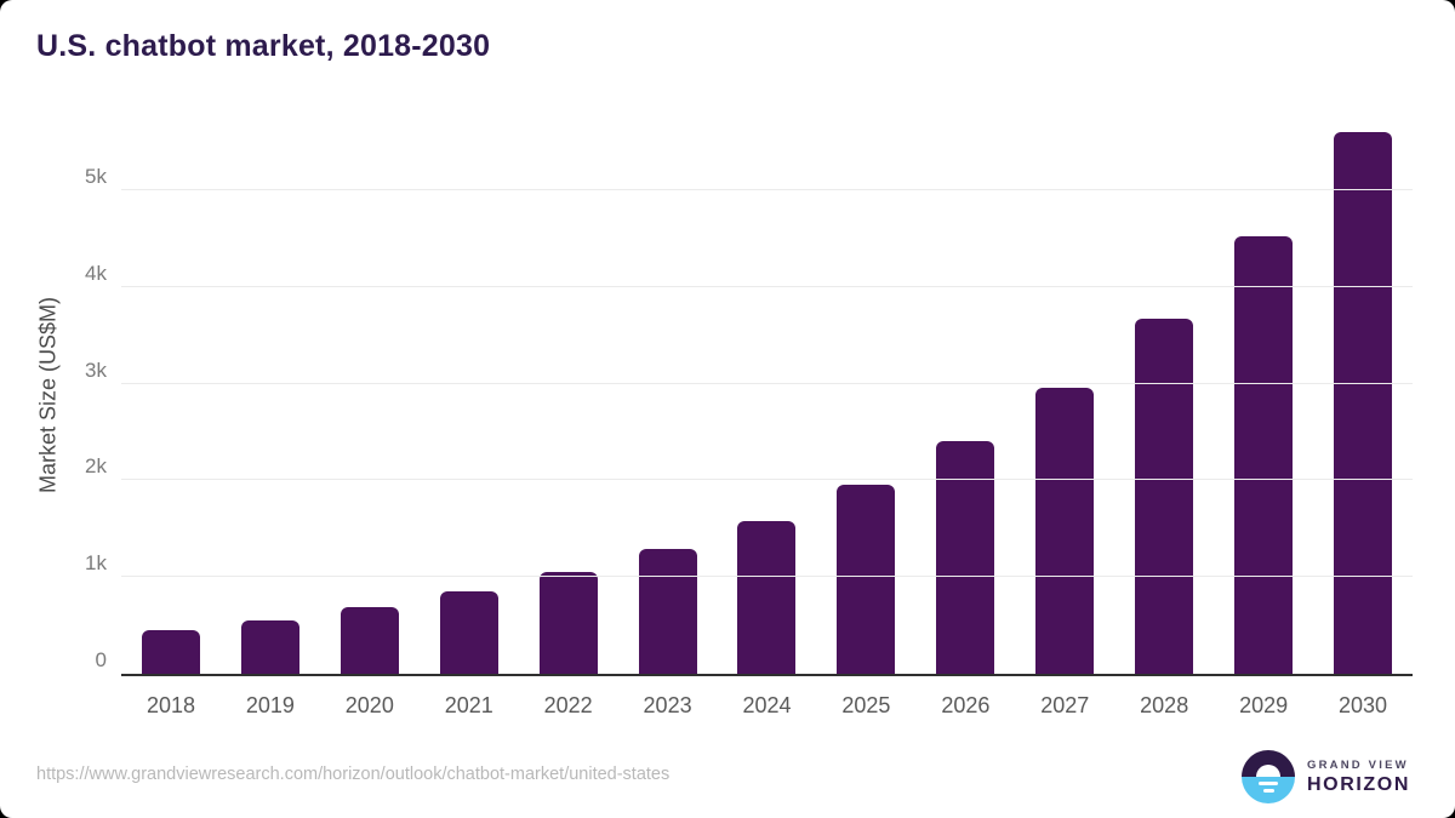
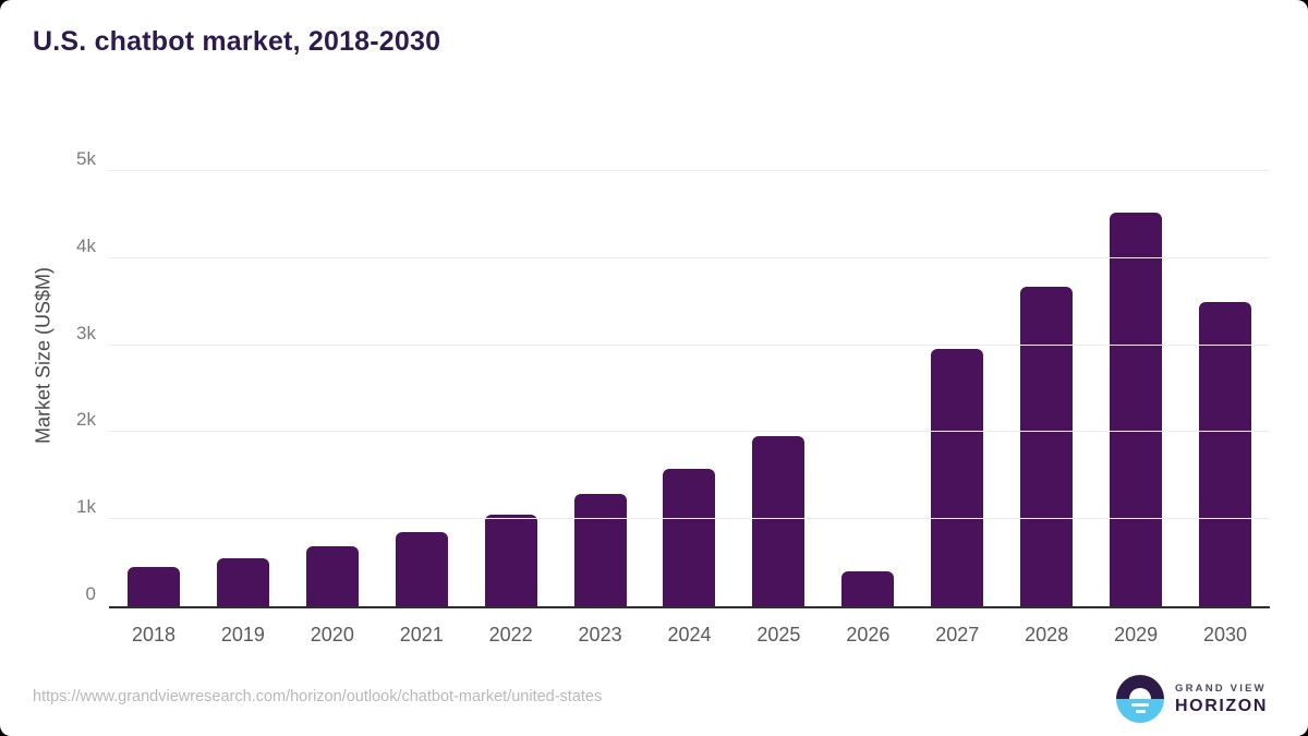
2026: 2.4k -> 0.4k
2030: 5.6k -> 3.5k
